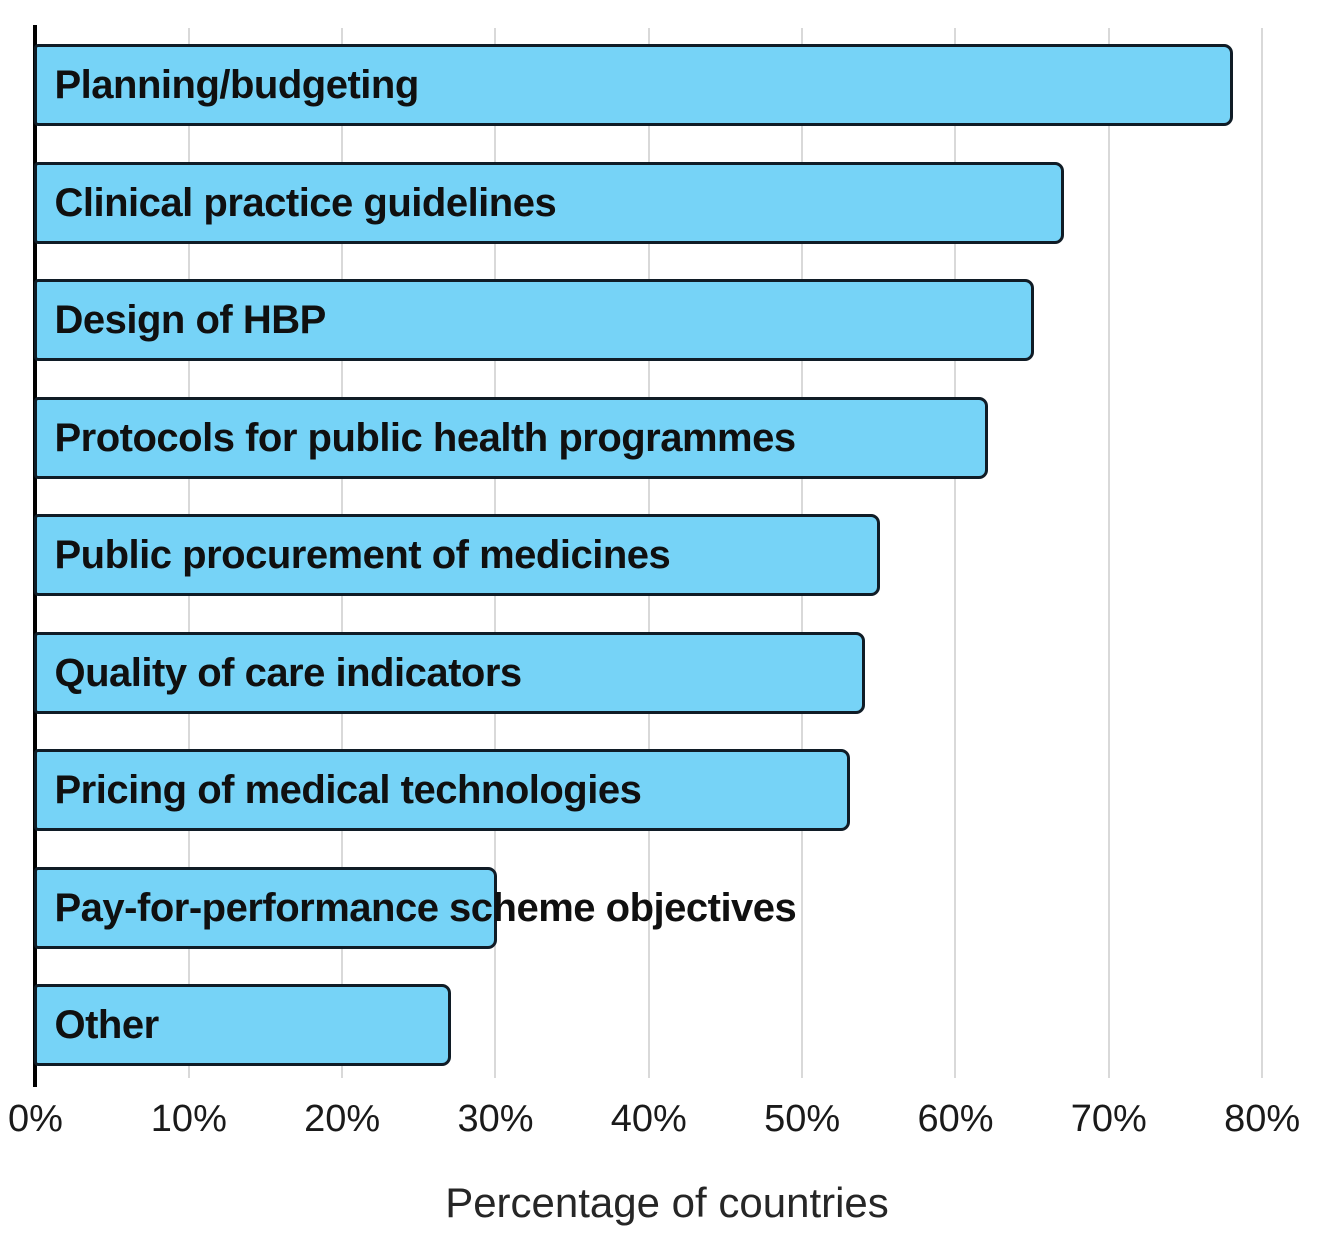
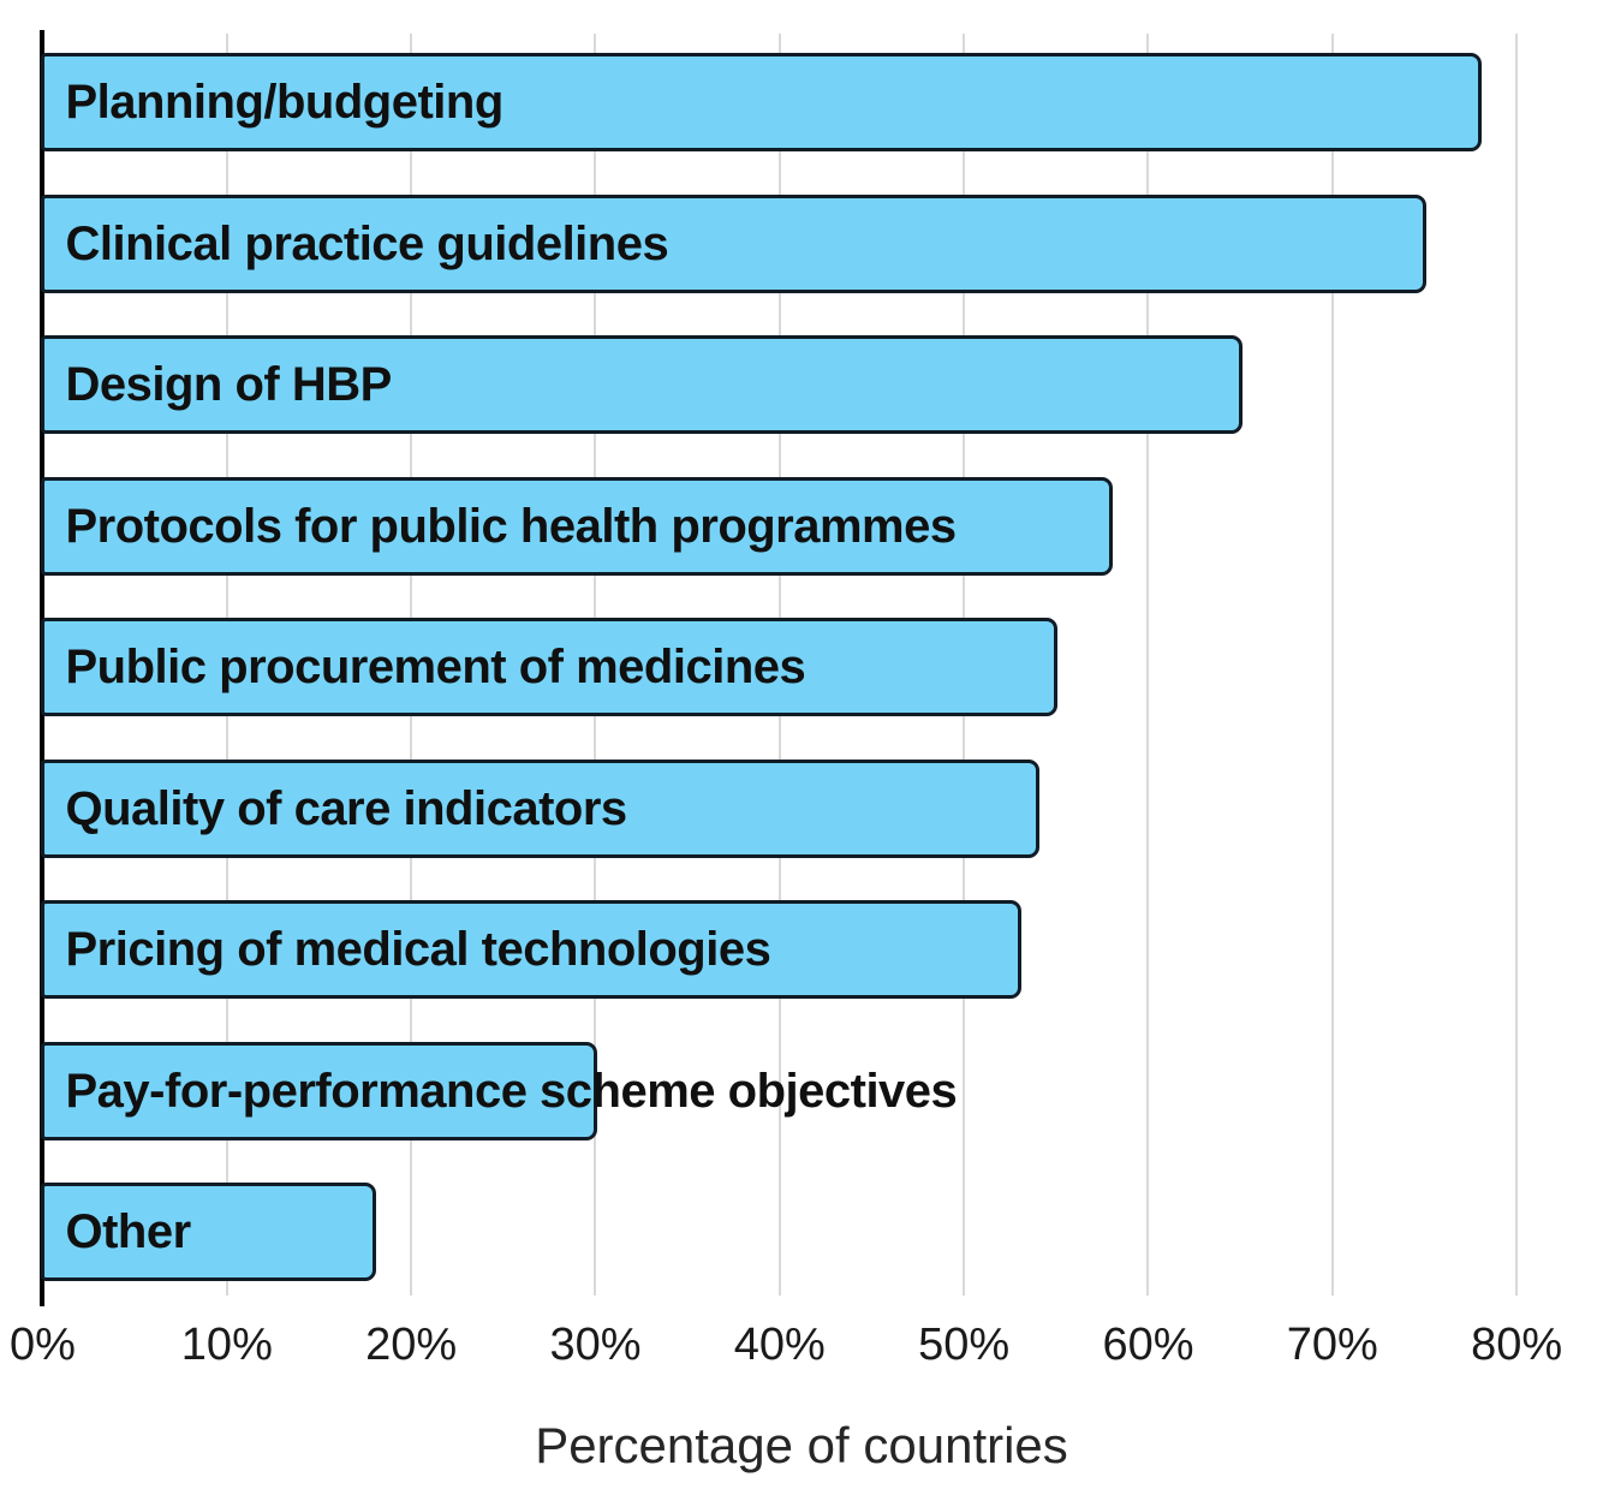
Clinical practice guidelines: 67% -> 75%
Protocols for public health programmes: 62% -> 58%
Other: 27% -> 18%
